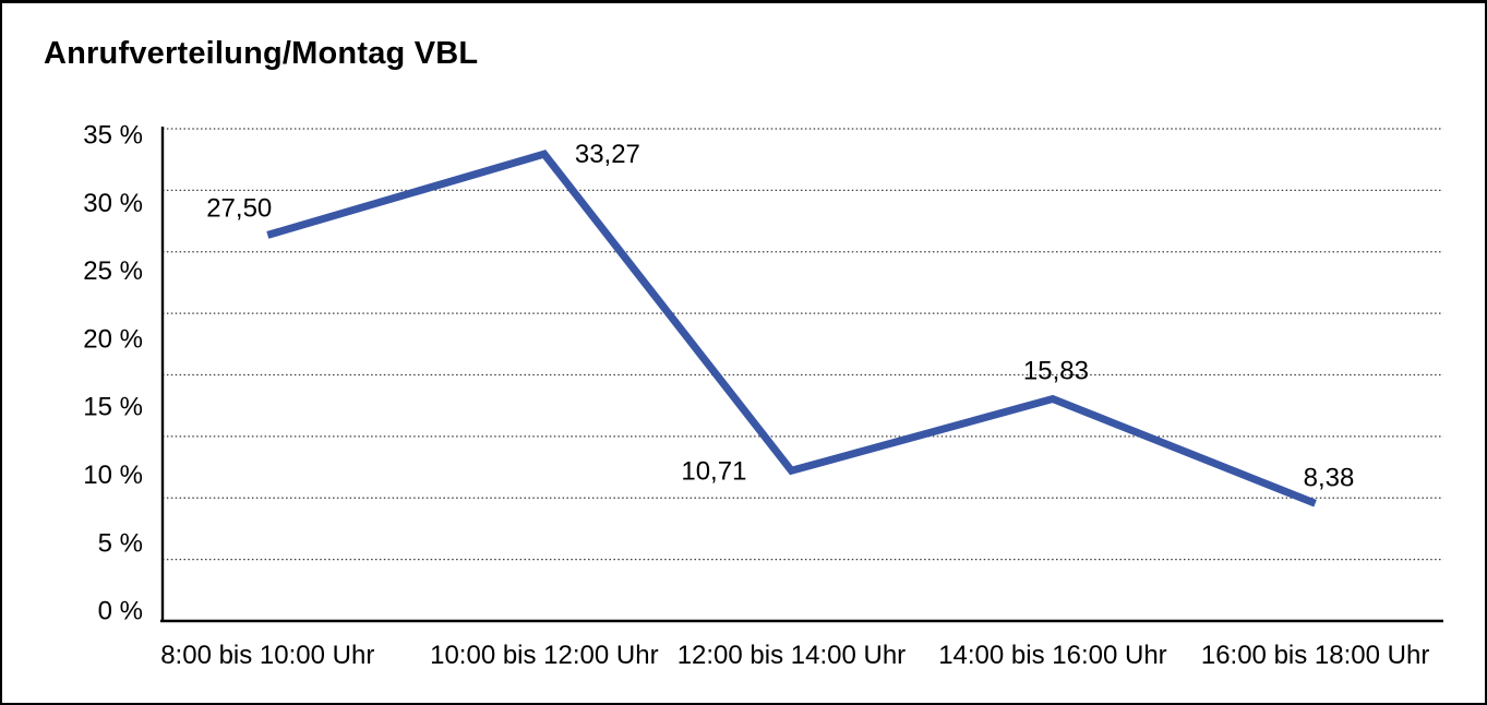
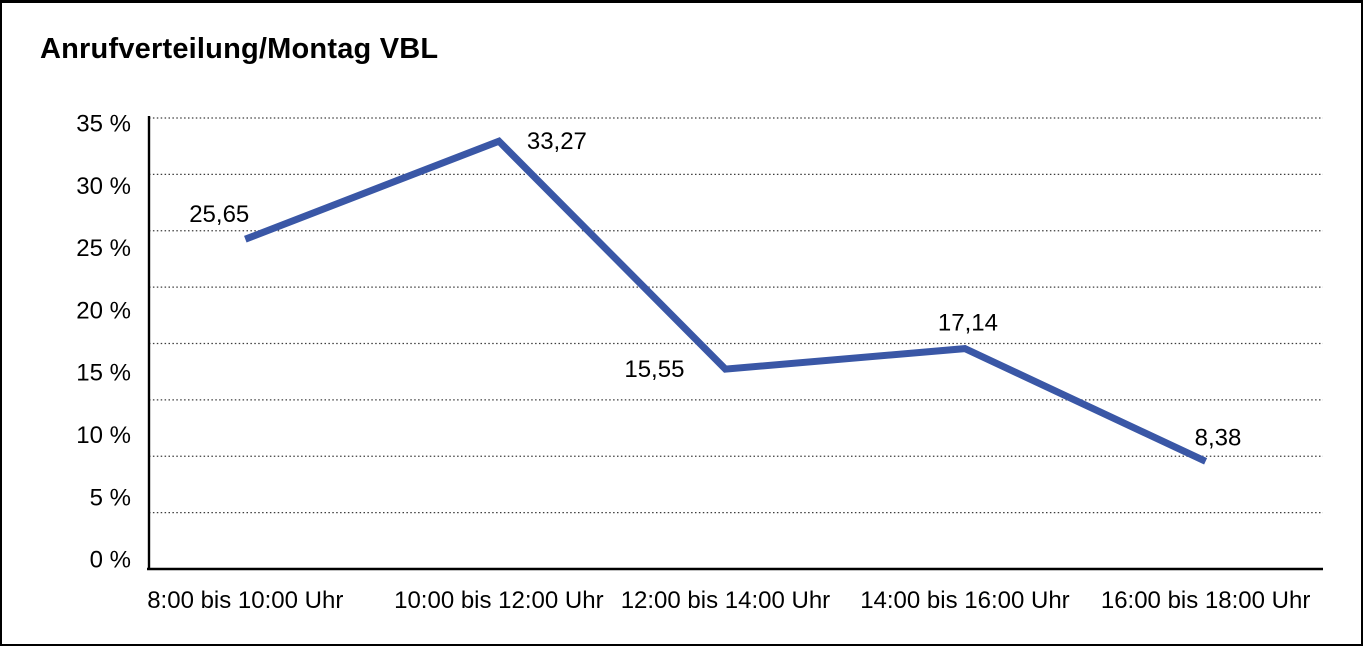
8:00 bis 10:00 Uhr: 27,50 -> 25,65
12:00 bis 14:00 Uhr: 10,71 -> 15,55
14:00 bis 16:00 Uhr: 15,83 -> 17,14
